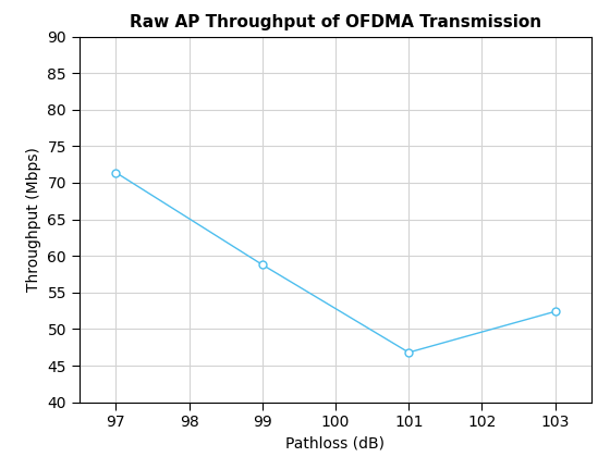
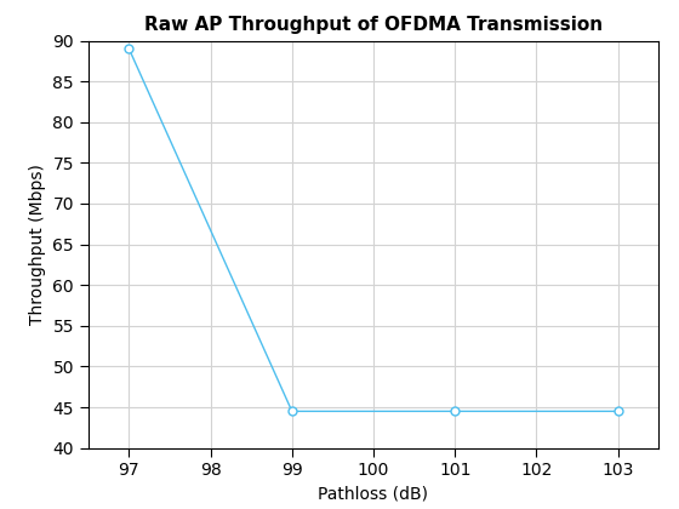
97: 71.4 -> 89.0
99: 58.8 -> 44.5
101: 46.8 -> 44.5
103: 52.4 -> 44.5
